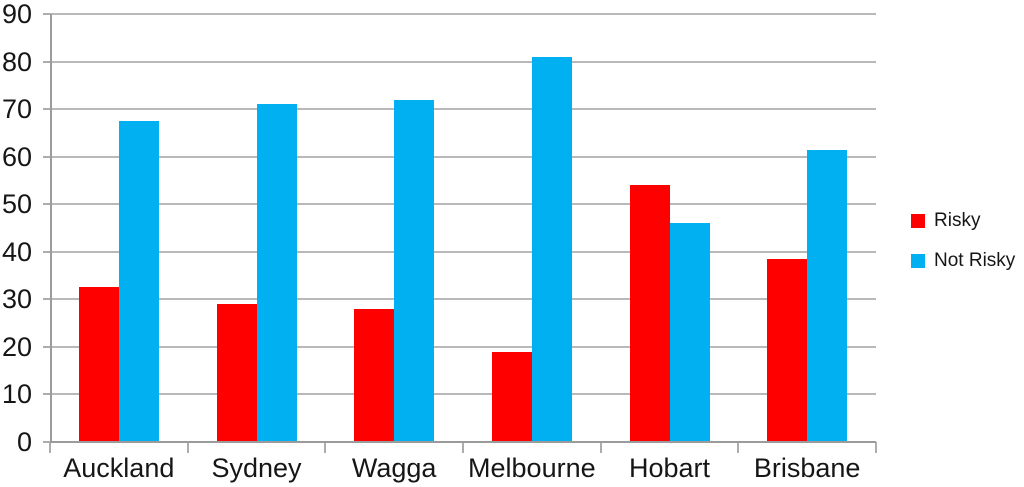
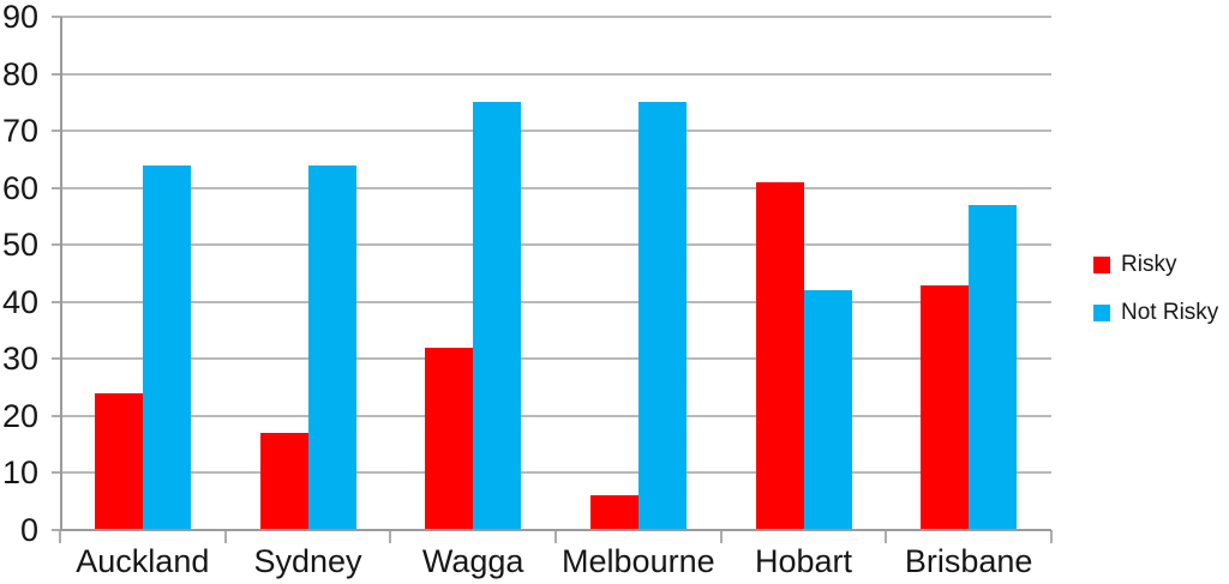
Risky/Auckland: 32 -> 24
Not Risky/Auckland: 68 -> 64
Risky/Sydney: 29 -> 17
Not Risky/Sydney: 71 -> 64
Risky/Wagga: 28 -> 32
Not Risky/Wagga: 72 -> 75
Risky/Melbourne: 19 -> 6
Not Risky/Melbourne: 81 -> 75
Risky/Hobart: 54 -> 61
Not Risky/Hobart: 46 -> 42
Risky/Brisbane: 38 -> 43
Not Risky/Brisbane: 62 -> 57
